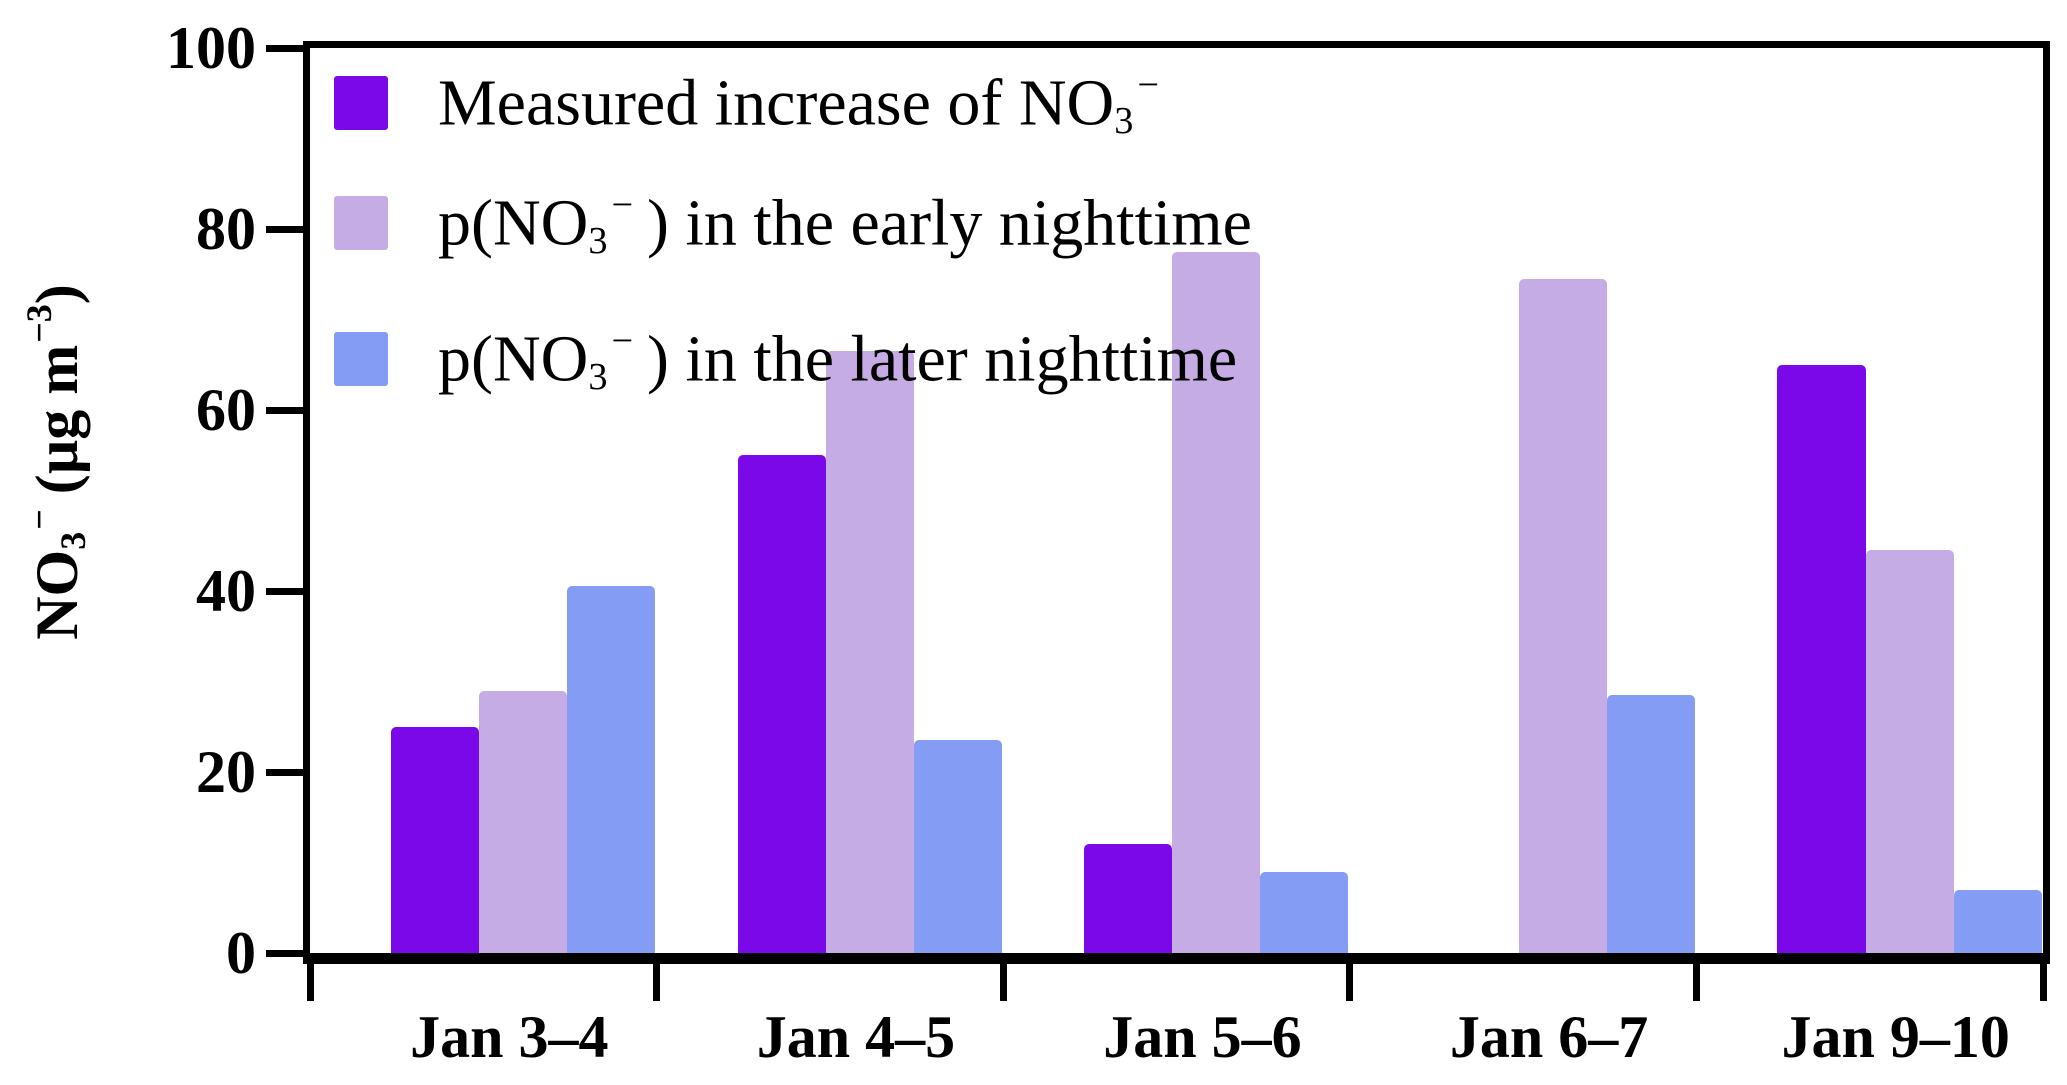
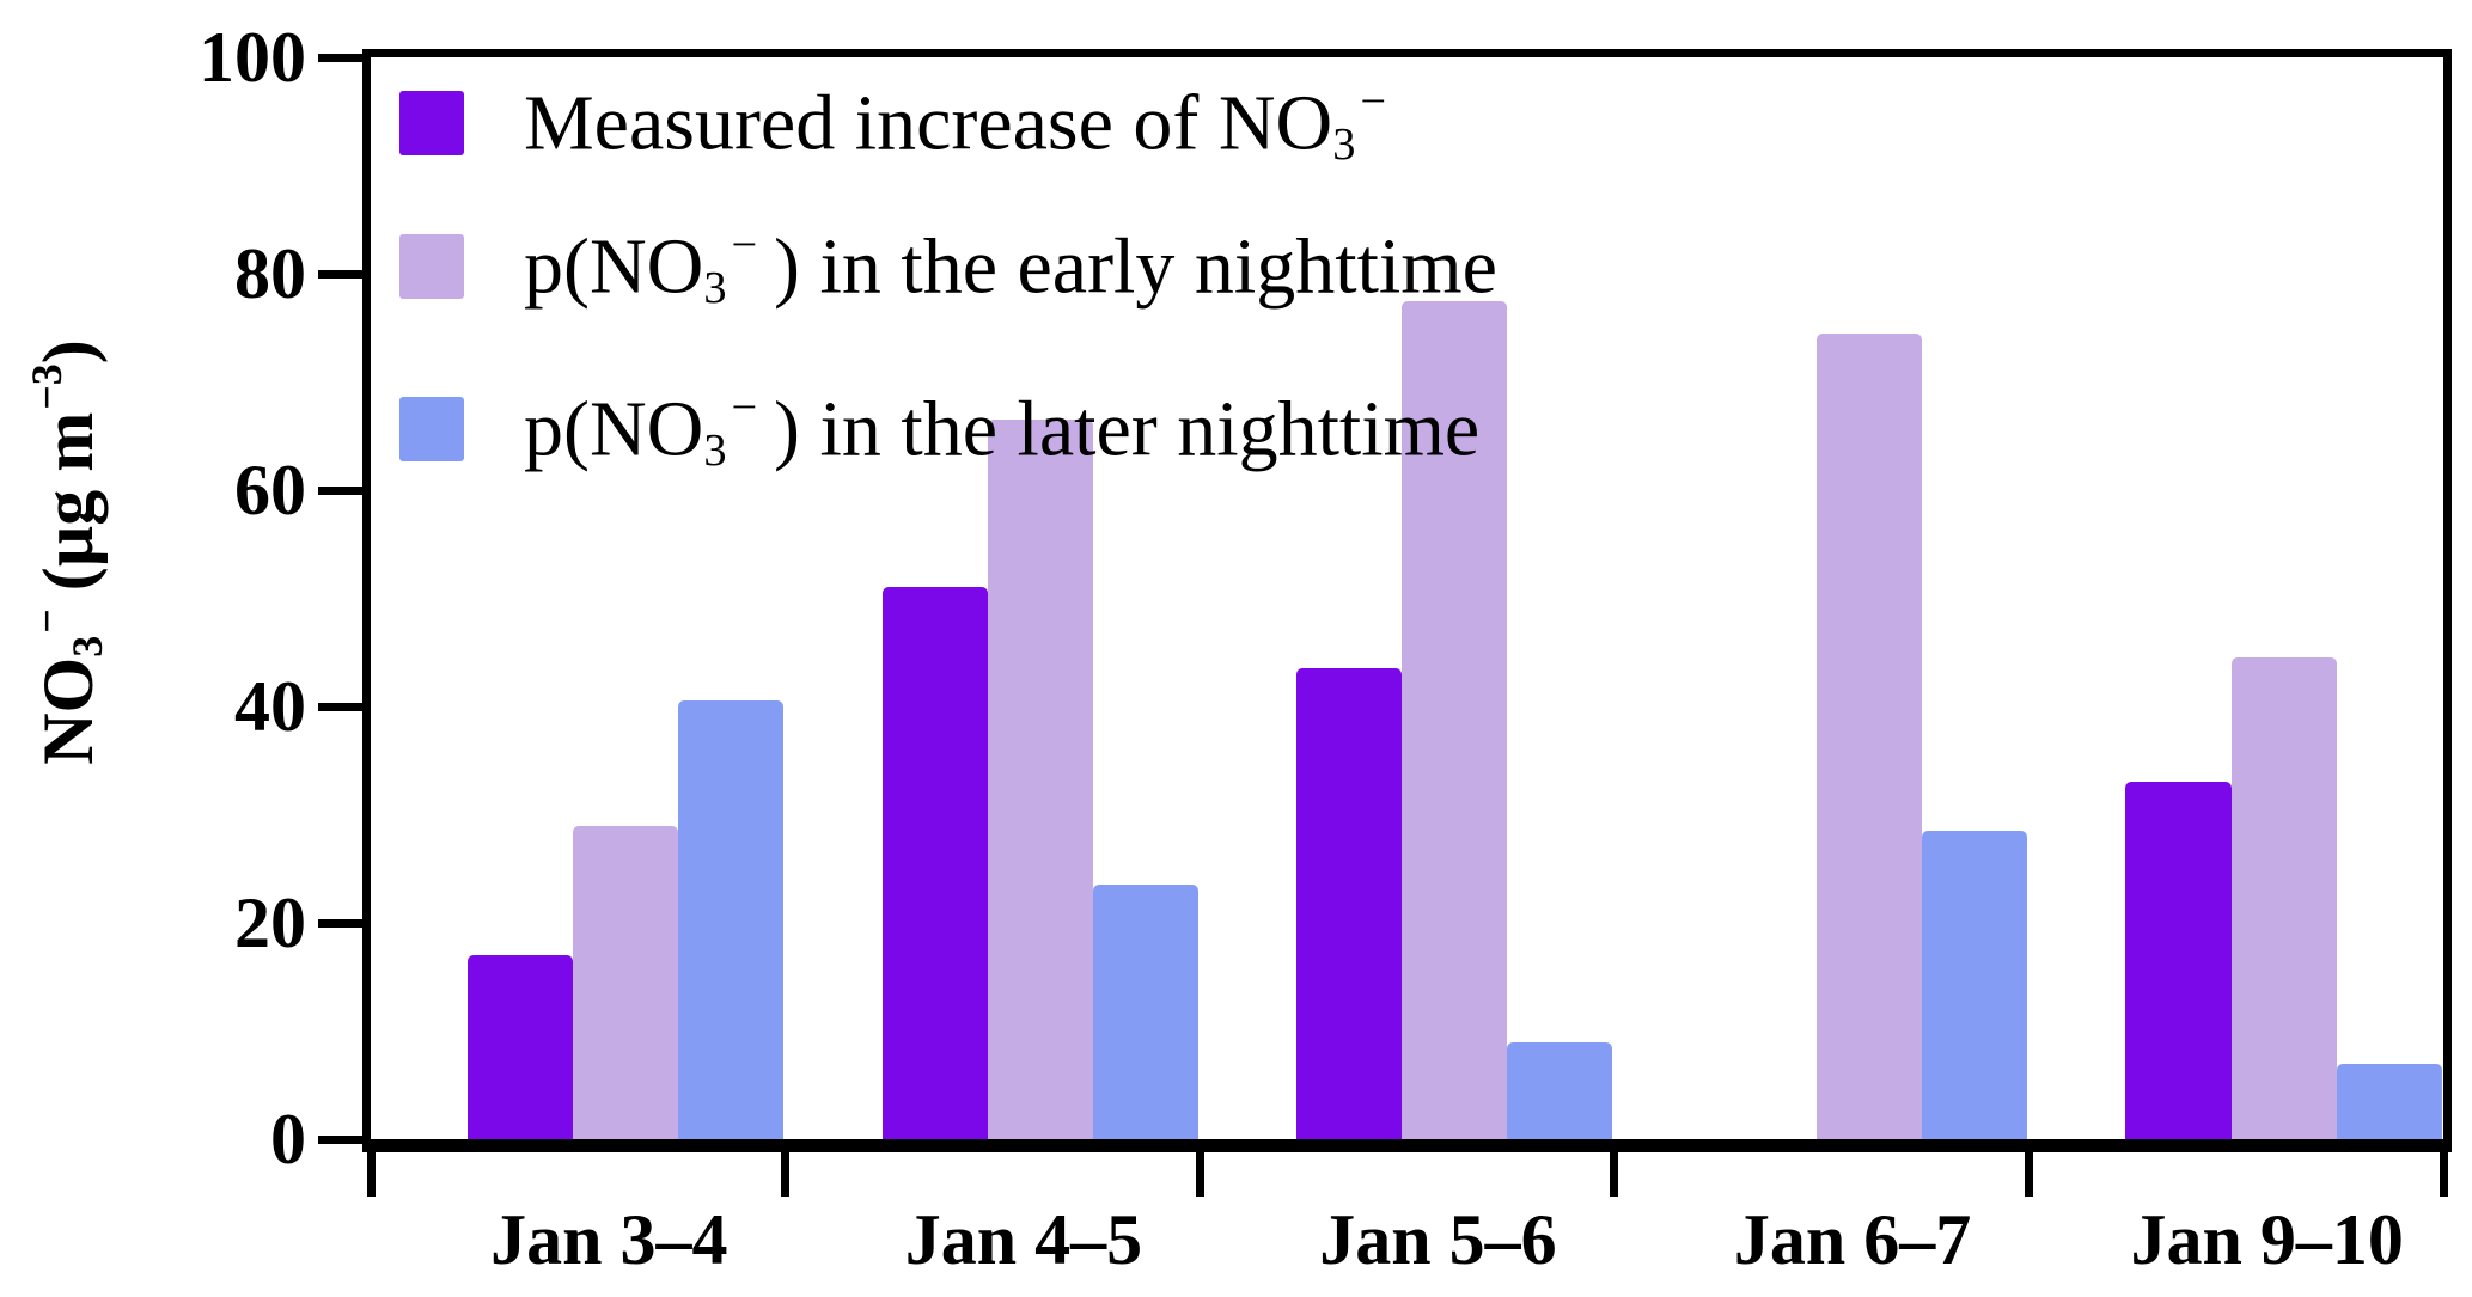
Measured increase of NO3−/Jan 3–4: 25 -> 17
Measured increase of NO3−/Jan 4–5: 55 -> 51
Measured increase of NO3−/Jan 5–6: 12 -> 44
Measured increase of NO3−/Jan 9–10: 65 -> 33
